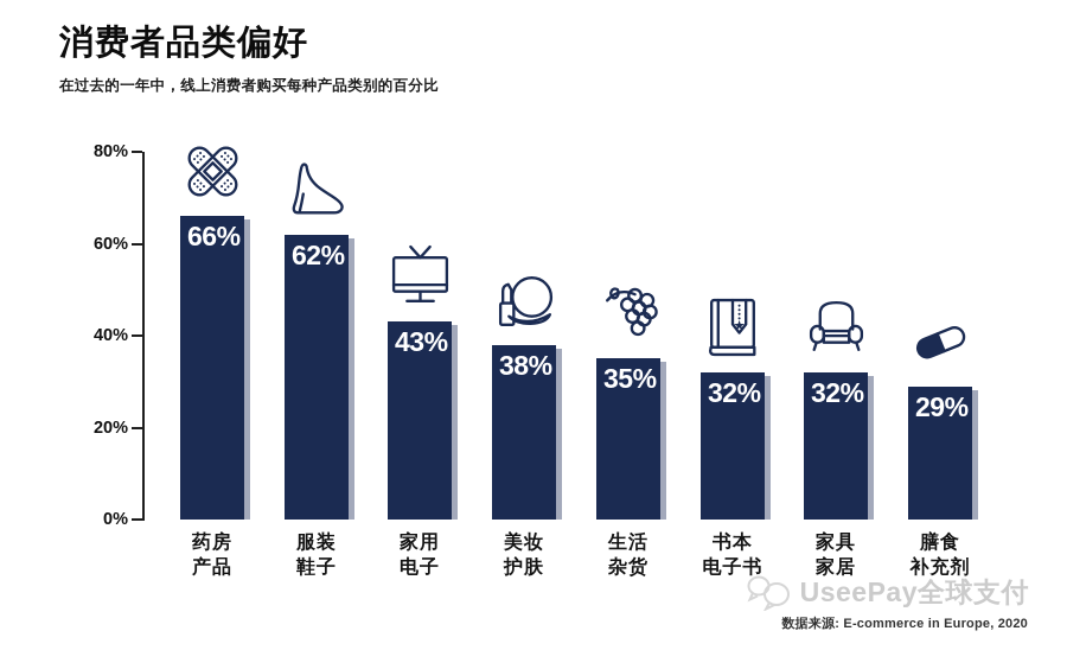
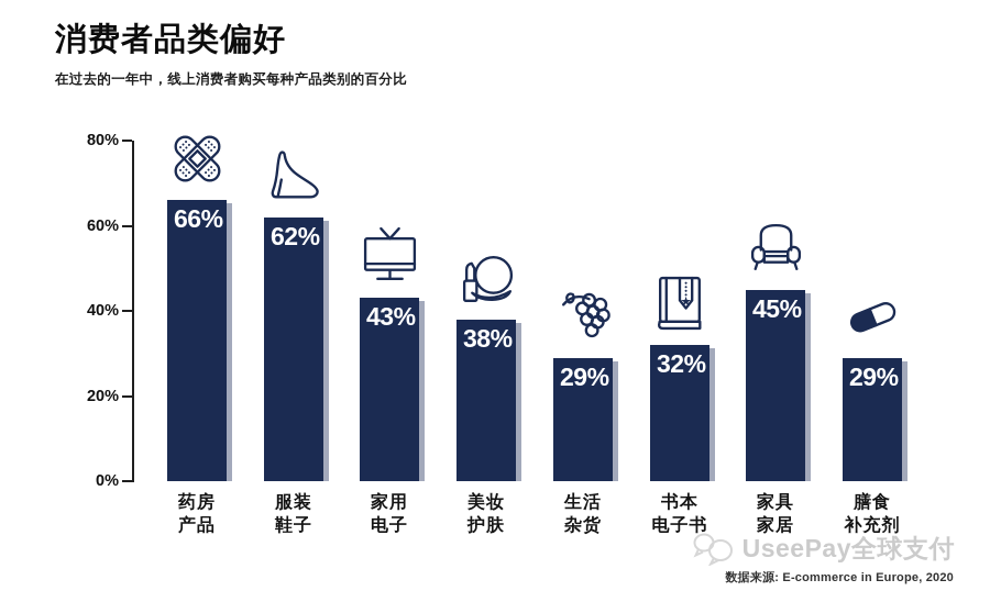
生活杂货: 35% -> 29%
家具家居: 32% -> 45%
